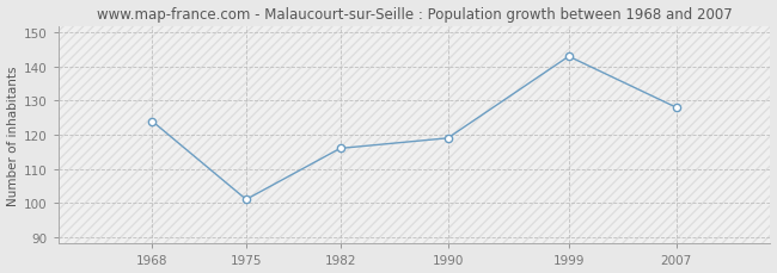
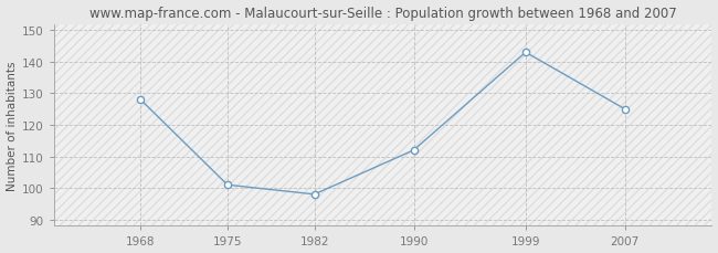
1968: 124 -> 128
1982: 116 -> 98
1990: 119 -> 112
2007: 128 -> 125
